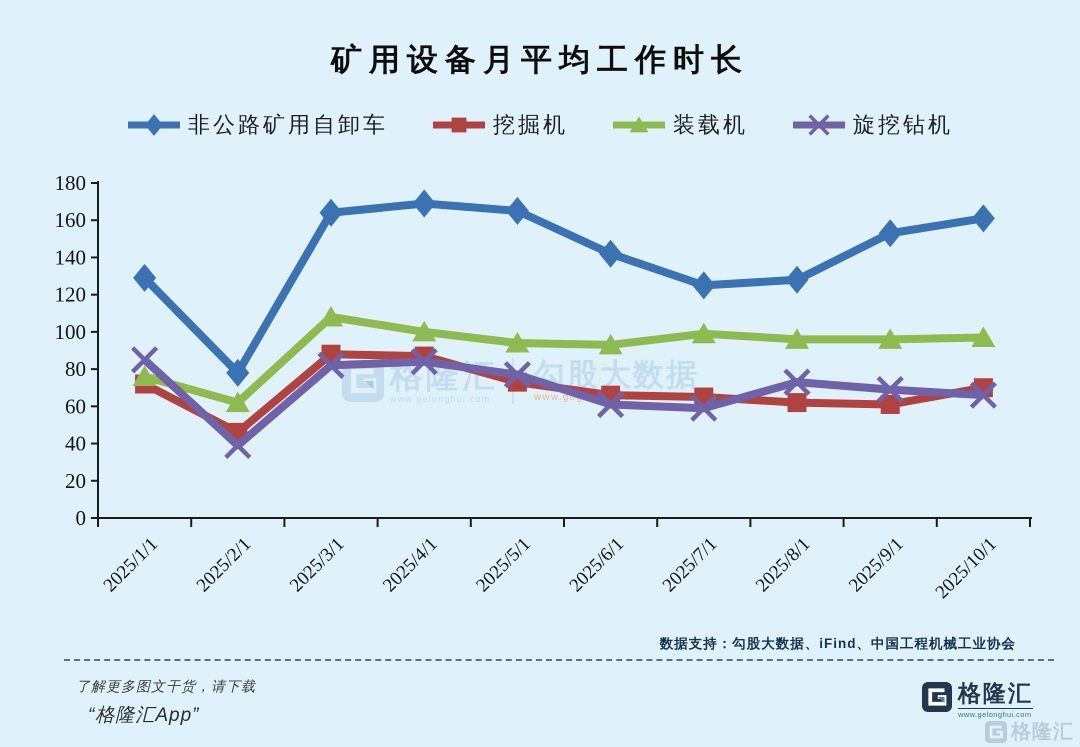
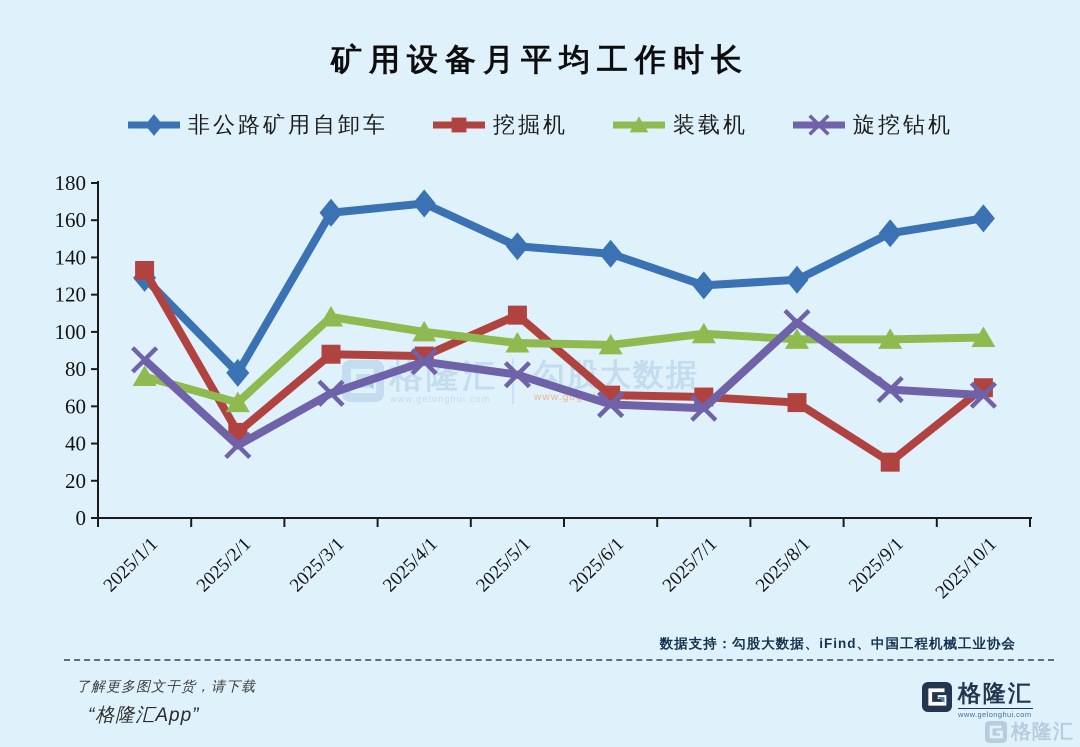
挖掘机/2025/1/1: 72 -> 133
旋挖钻机/2025/3/1: 82 -> 67
非公路矿用自卸车/2025/5/1: 165 -> 146
挖掘机/2025/5/1: 73 -> 109
旋挖钻机/2025/8/1: 73 -> 105
挖掘机/2025/9/1: 61 -> 30
